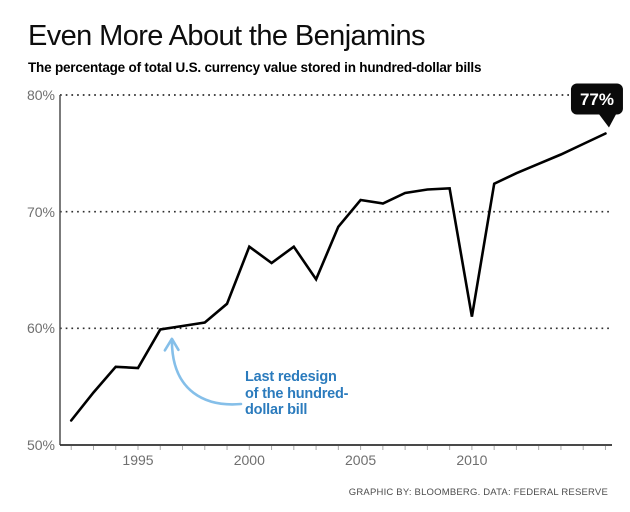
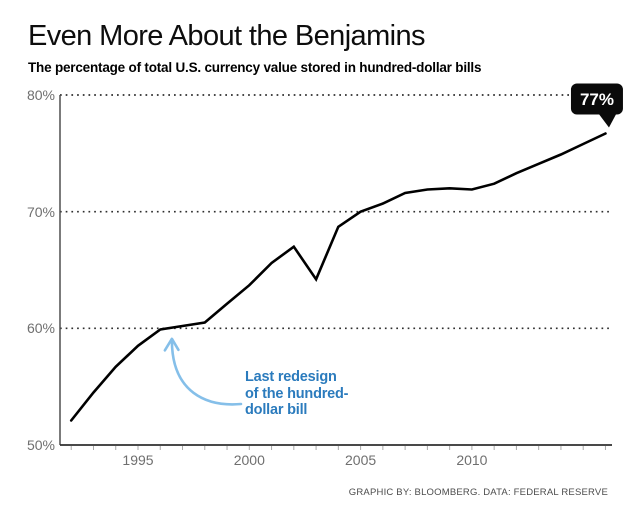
1995: 56.6% -> 58.5%
2000: 67.0% -> 63.7%
2005: 71.0% -> 70.0%
2010: 61.0% -> 71.9%
